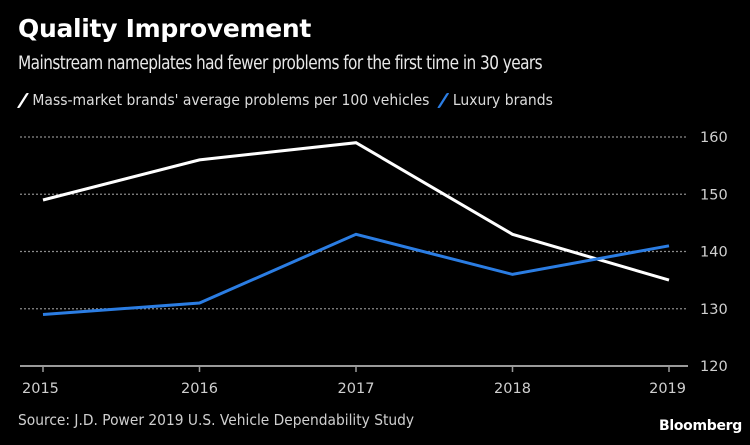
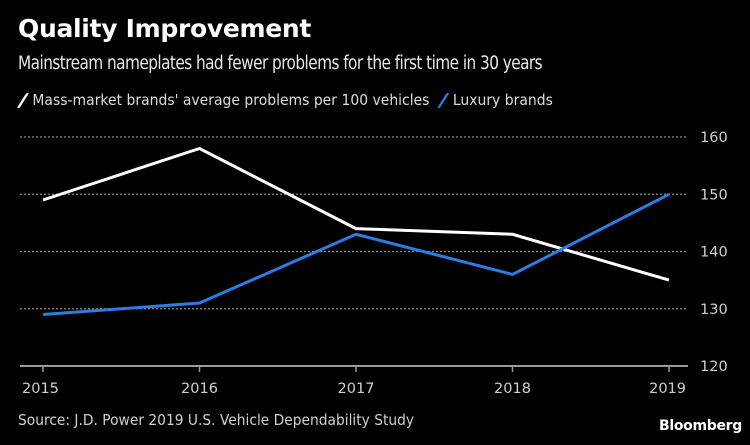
Mass-market brands' average problems per 100 vehicles/2016: 156 -> 158
Mass-market brands' average problems per 100 vehicles/2017: 159 -> 144
Luxury brands/2019: 141 -> 150
